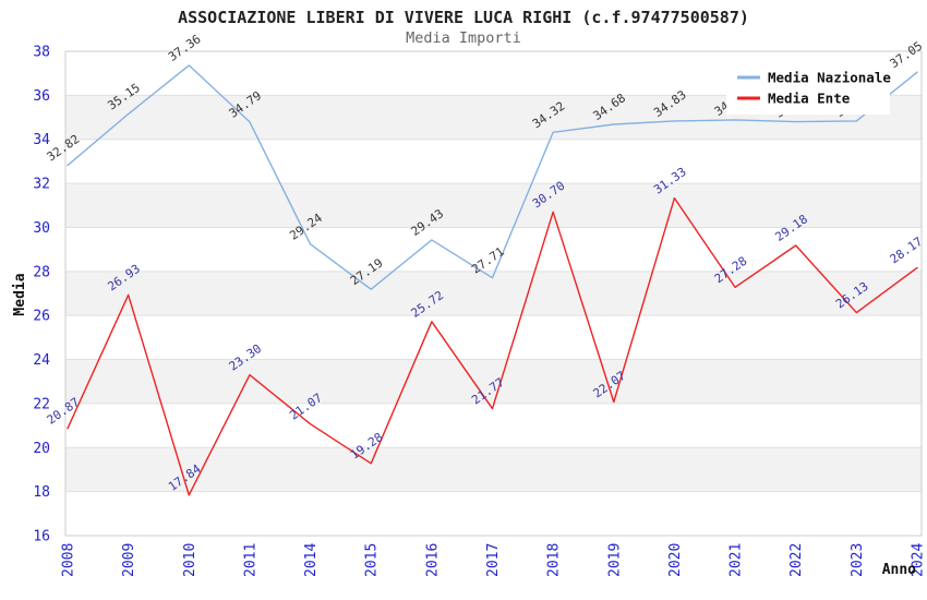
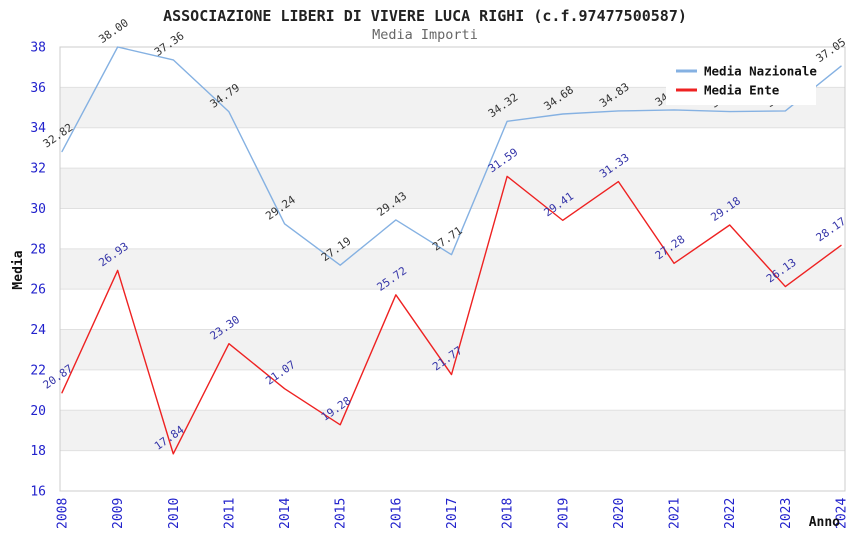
Media Nazionale/2009: 35.15 -> 38.00
Media Ente/2018: 30.70 -> 31.59
Media Ente/2019: 22.07 -> 29.41
